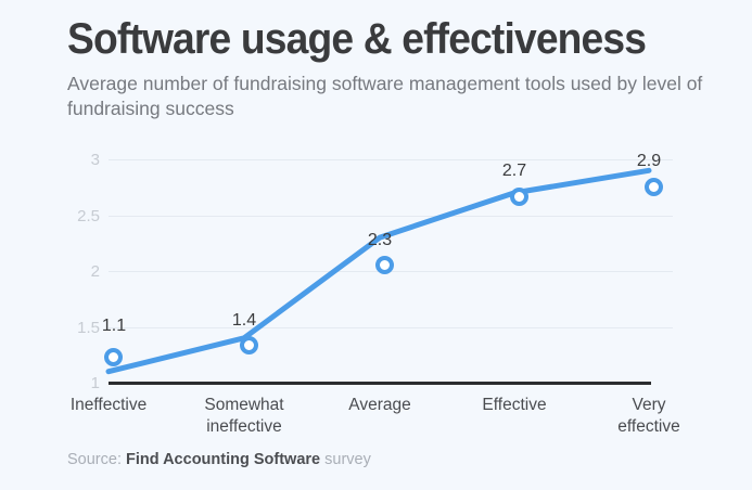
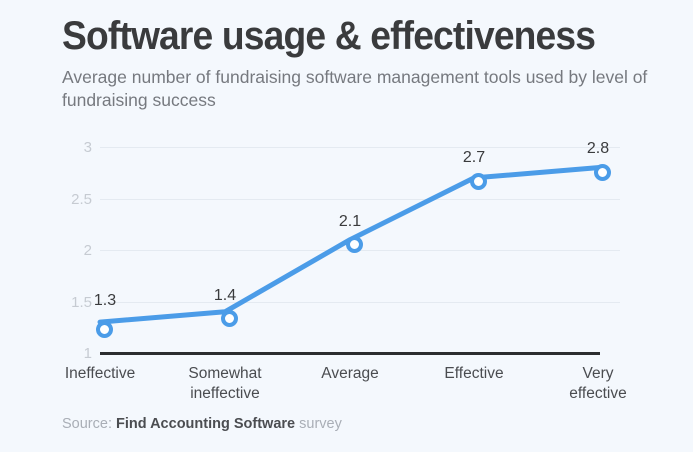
Ineffective: 1.1 -> 1.3
Average: 2.3 -> 2.1
Very effective: 2.9 -> 2.8
